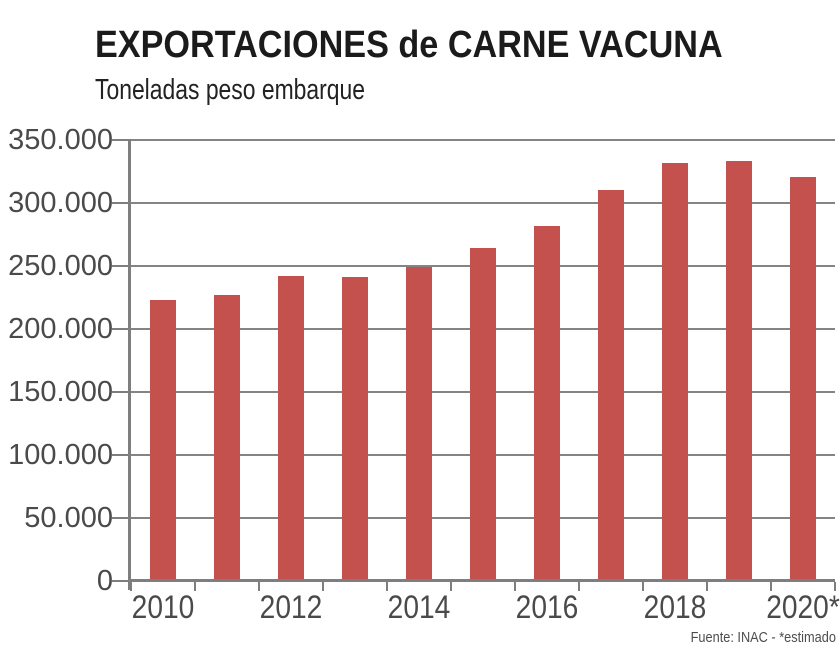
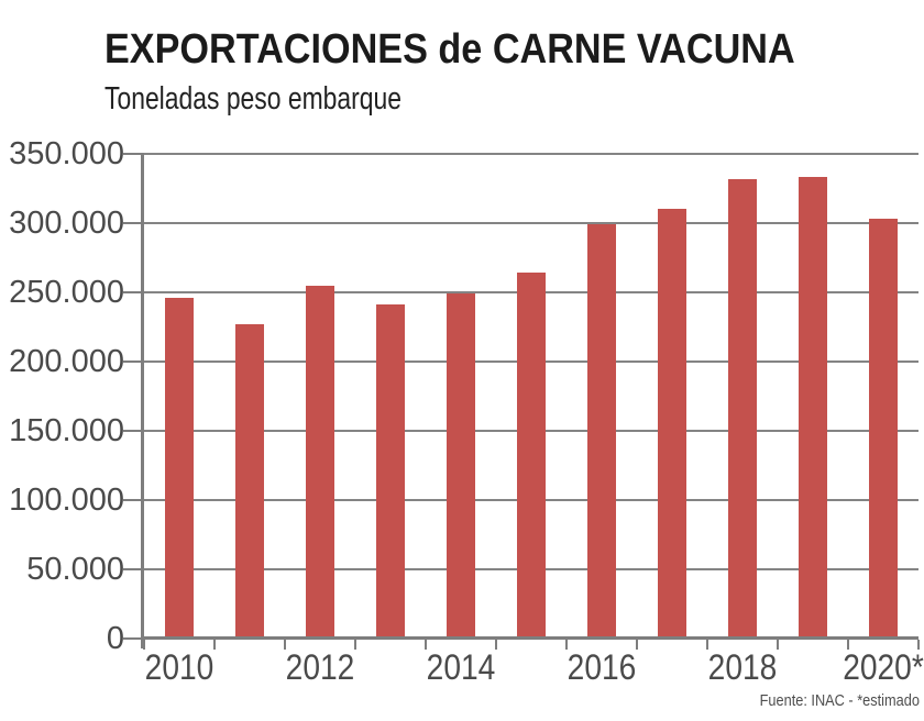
2010: 223000 -> 246000
2012: 242000 -> 255000
2016: 282000 -> 299000
2020*: 321000 -> 303000
